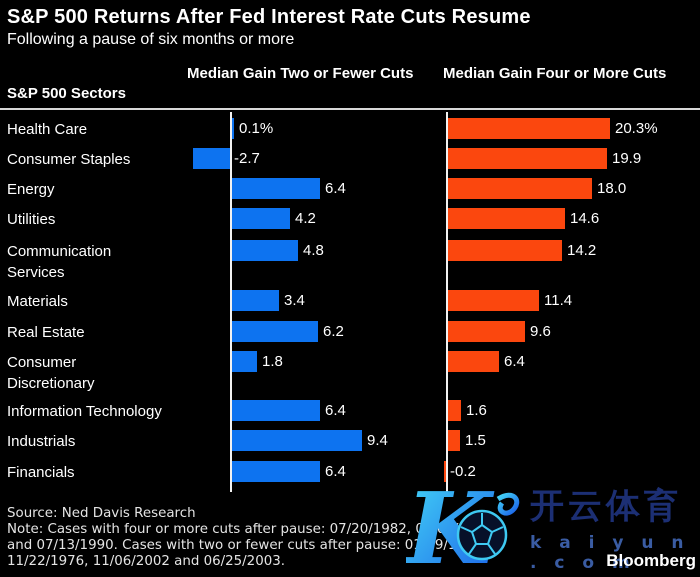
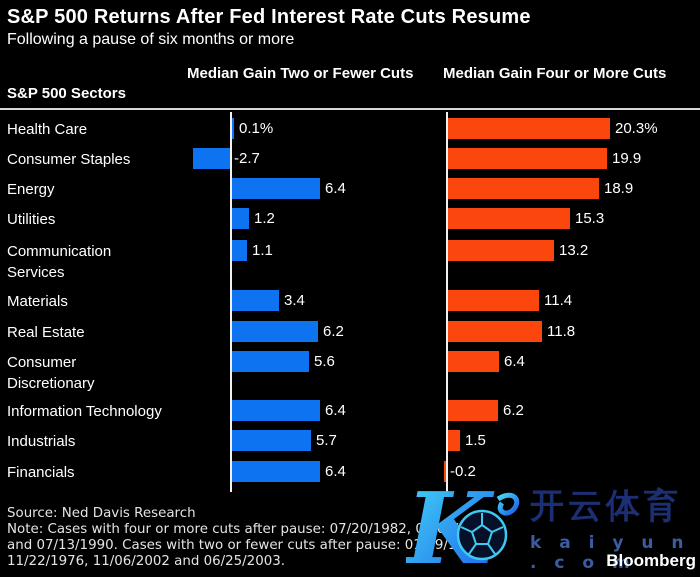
Median Gain Four or More Cuts/Energy: 18.0 -> 18.9
Median Gain Two or Fewer Cuts/Utilities: 4.2 -> 1.2
Median Gain Four or More Cuts/Utilities: 14.6 -> 15.3
Median Gain Two or Fewer Cuts/Communication Services: 4.8 -> 1.1
Median Gain Four or More Cuts/Communication Services: 14.2 -> 13.2
Median Gain Four or More Cuts/Real Estate: 9.6 -> 11.8
Median Gain Two or Fewer Cuts/Consumer Discretionary: 1.8 -> 5.6
Median Gain Four or More Cuts/Information Technology: 1.6 -> 6.2
Median Gain Two or Fewer Cuts/Industrials: 9.4 -> 5.7
